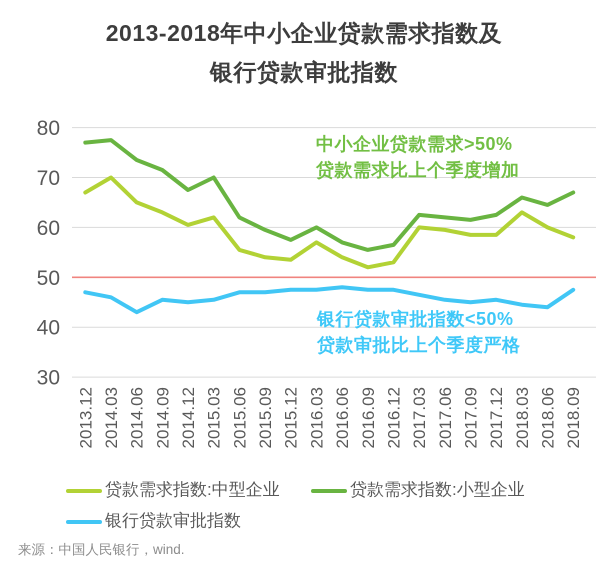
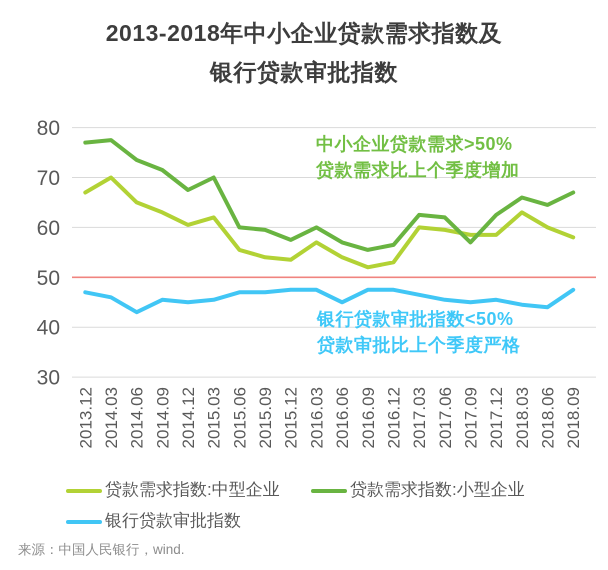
贷款需求指数:小型企业/2015.06: 62 -> 60
银行贷款审批指数/2016.06: 48 -> 45
贷款需求指数:小型企业/2017.09: 62 -> 57
